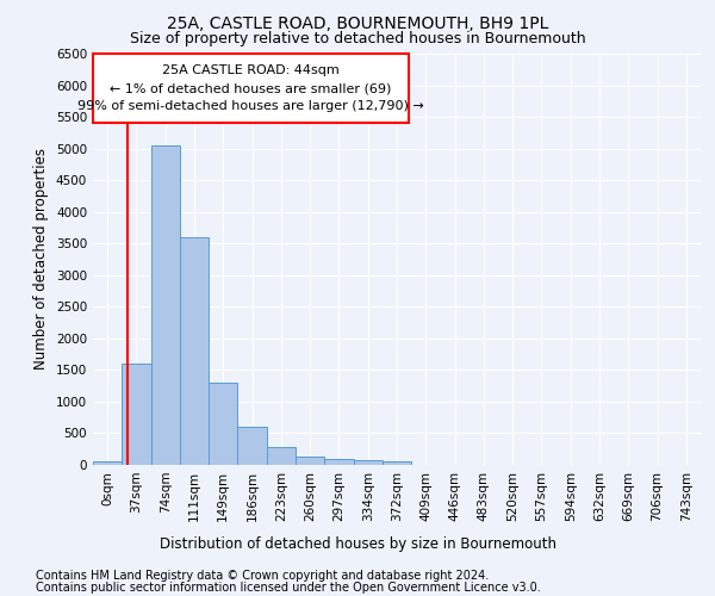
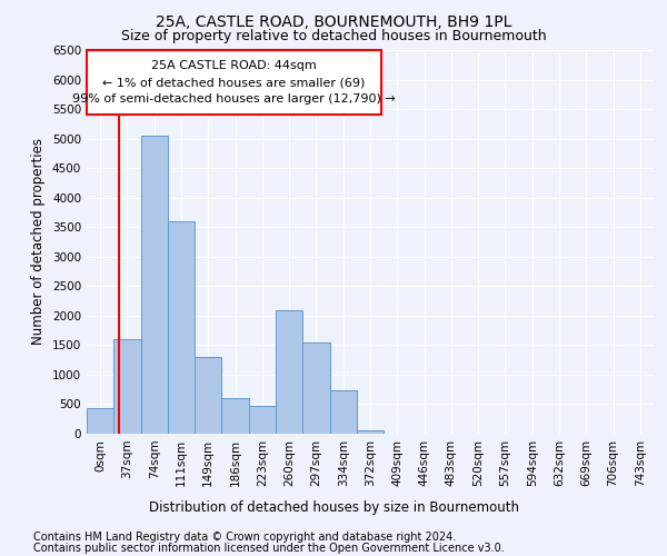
0sqm: 50 -> 440
223sqm: 280 -> 480
260sqm: 120 -> 2100
297sqm: 100 -> 1540
334sqm: 70 -> 740
